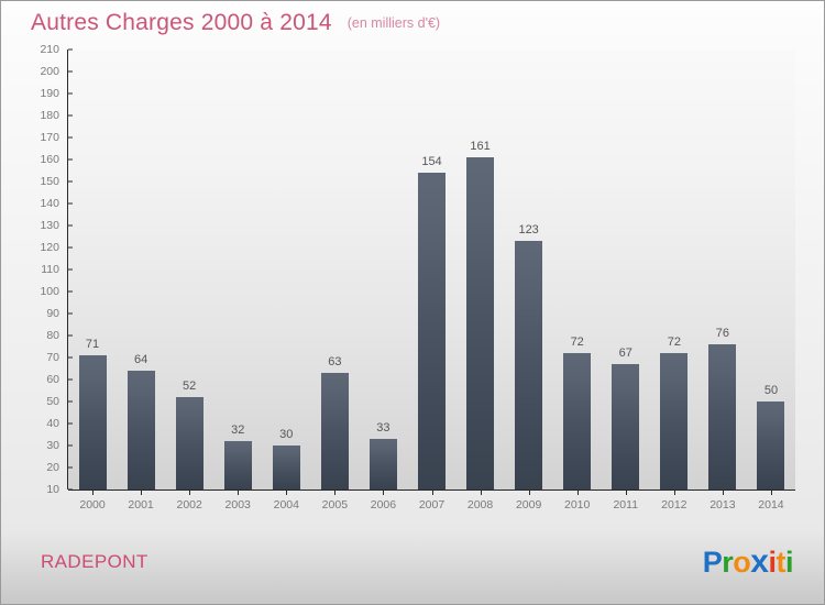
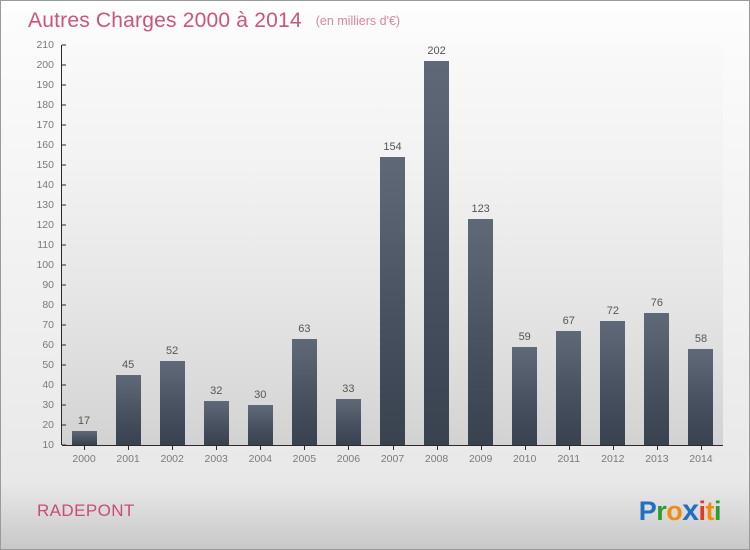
2000: 71 -> 17
2001: 64 -> 45
2008: 161 -> 202
2010: 72 -> 59
2014: 50 -> 58
